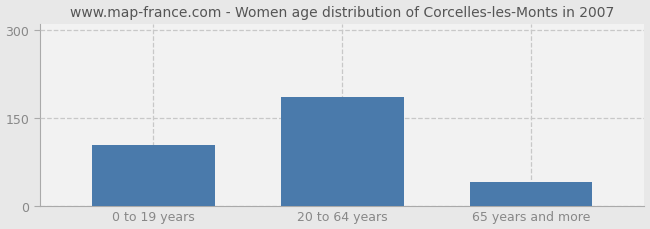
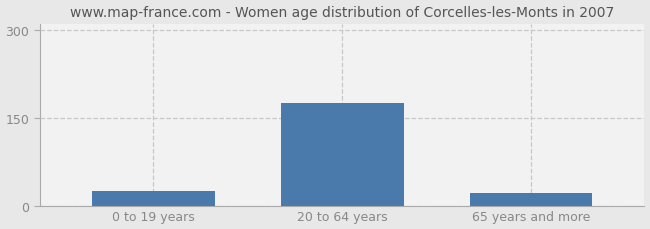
0 to 19 years: 104 -> 25
20 to 64 years: 186 -> 175
65 years and more: 40 -> 22
